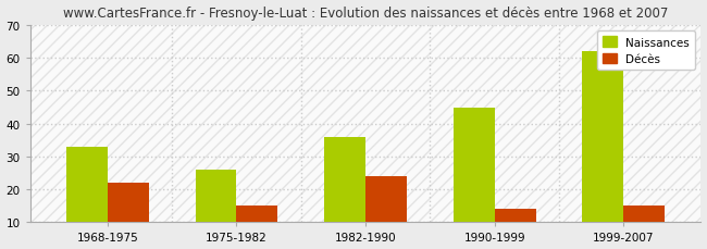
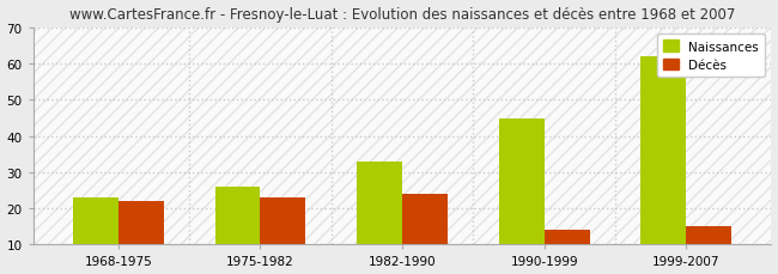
Naissances/1968-1975: 33 -> 23
Décès/1975-1982: 15 -> 23
Naissances/1982-1990: 36 -> 33
